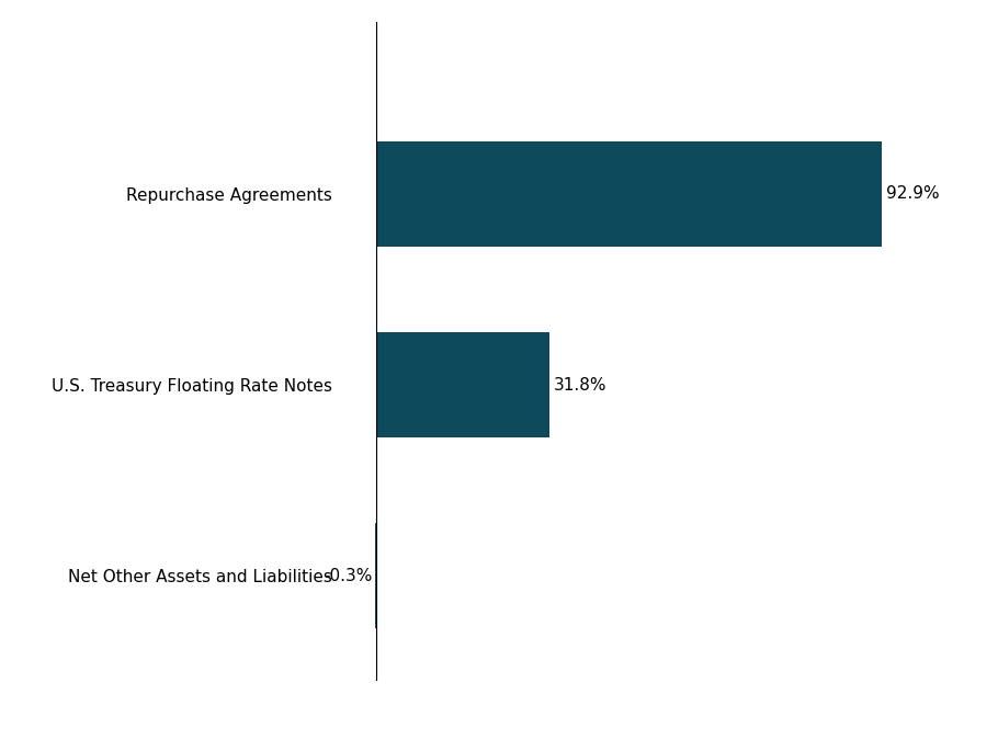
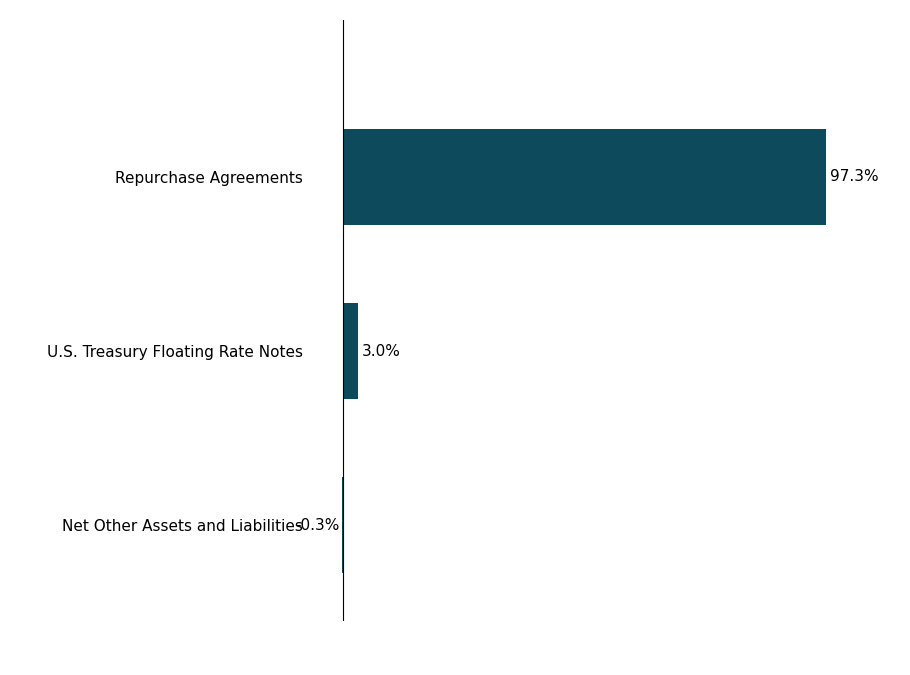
Repurchase Agreements: 92.9% -> 97.3%
U.S. Treasury Floating Rate Notes: 31.8% -> 3.0%
